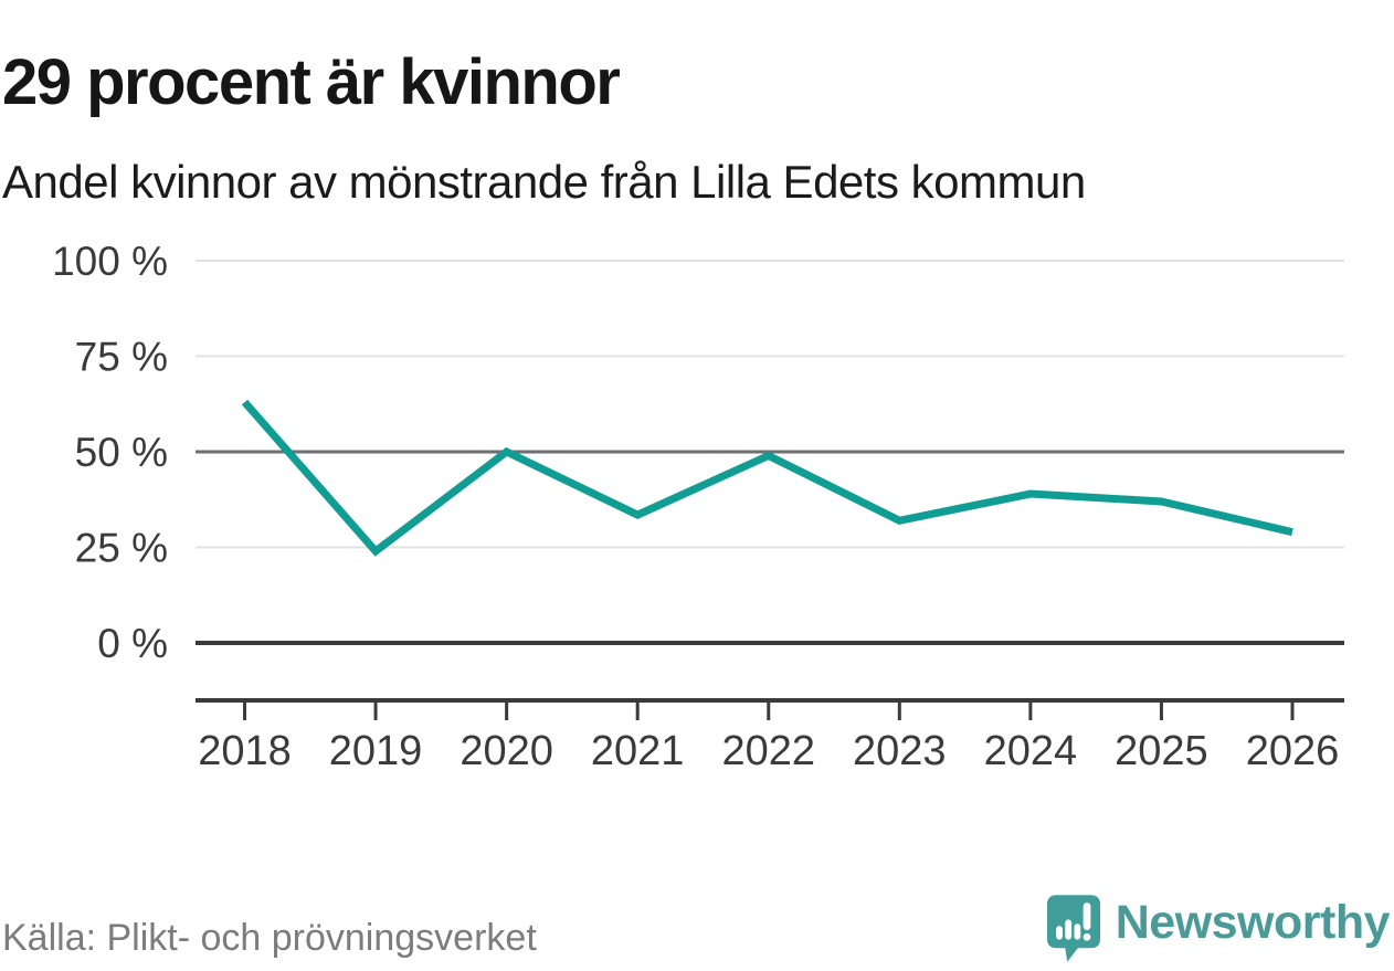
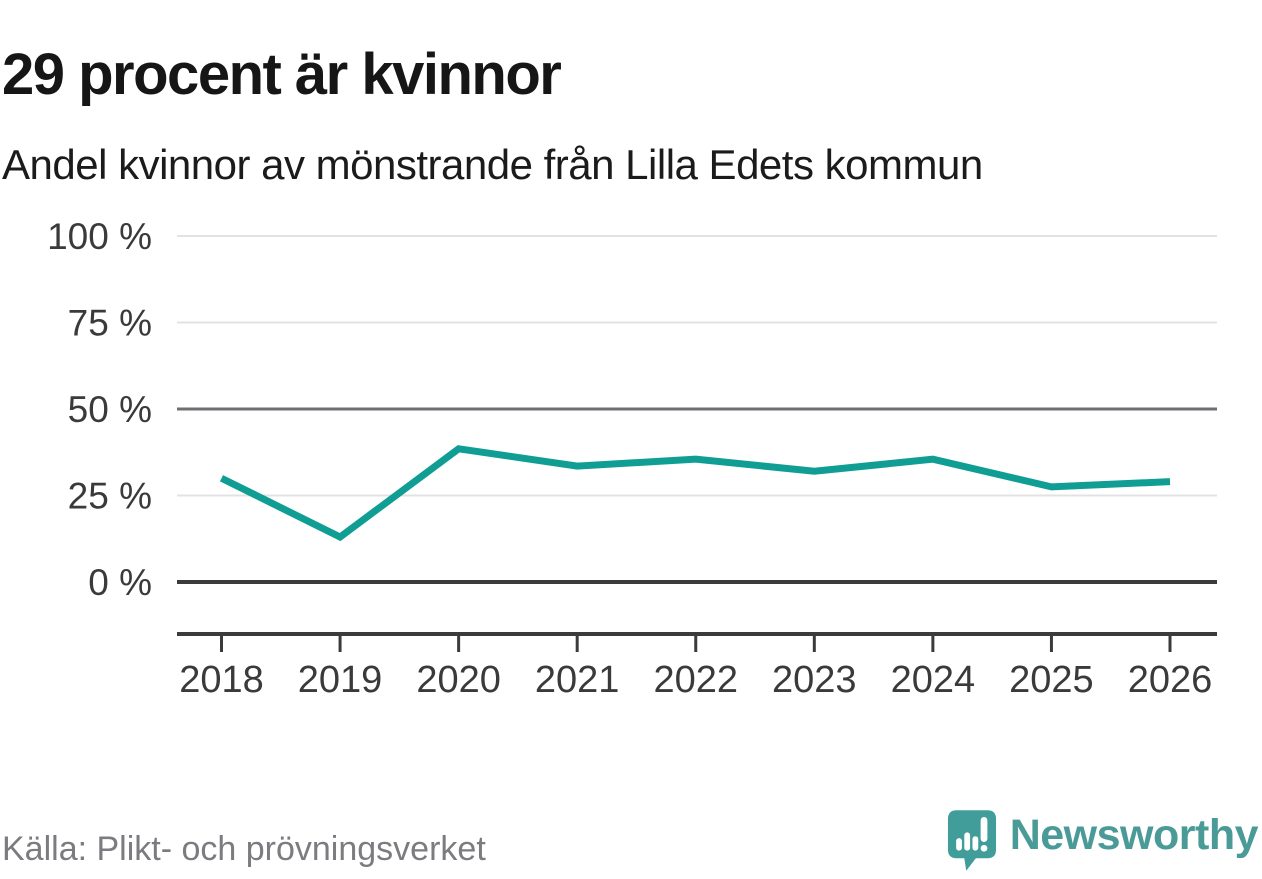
2018: 63% -> 30%
2019: 24% -> 13%
2020: 50% -> 38%
2022: 49% -> 36%
2024: 39% -> 36%
2025: 37% -> 28%
